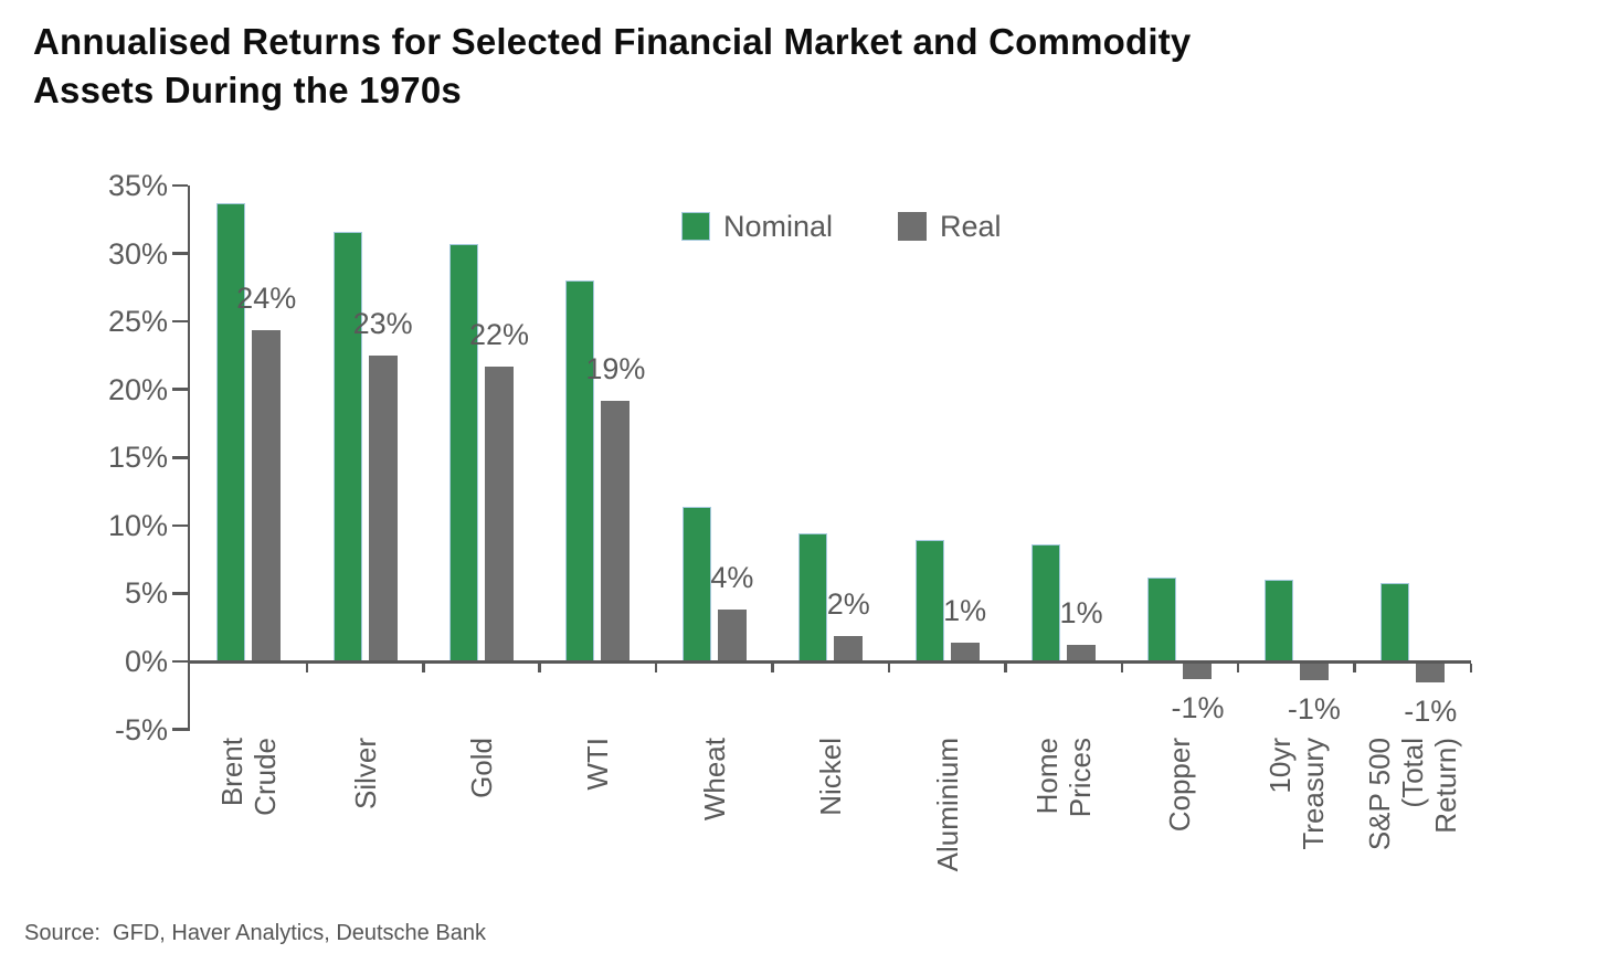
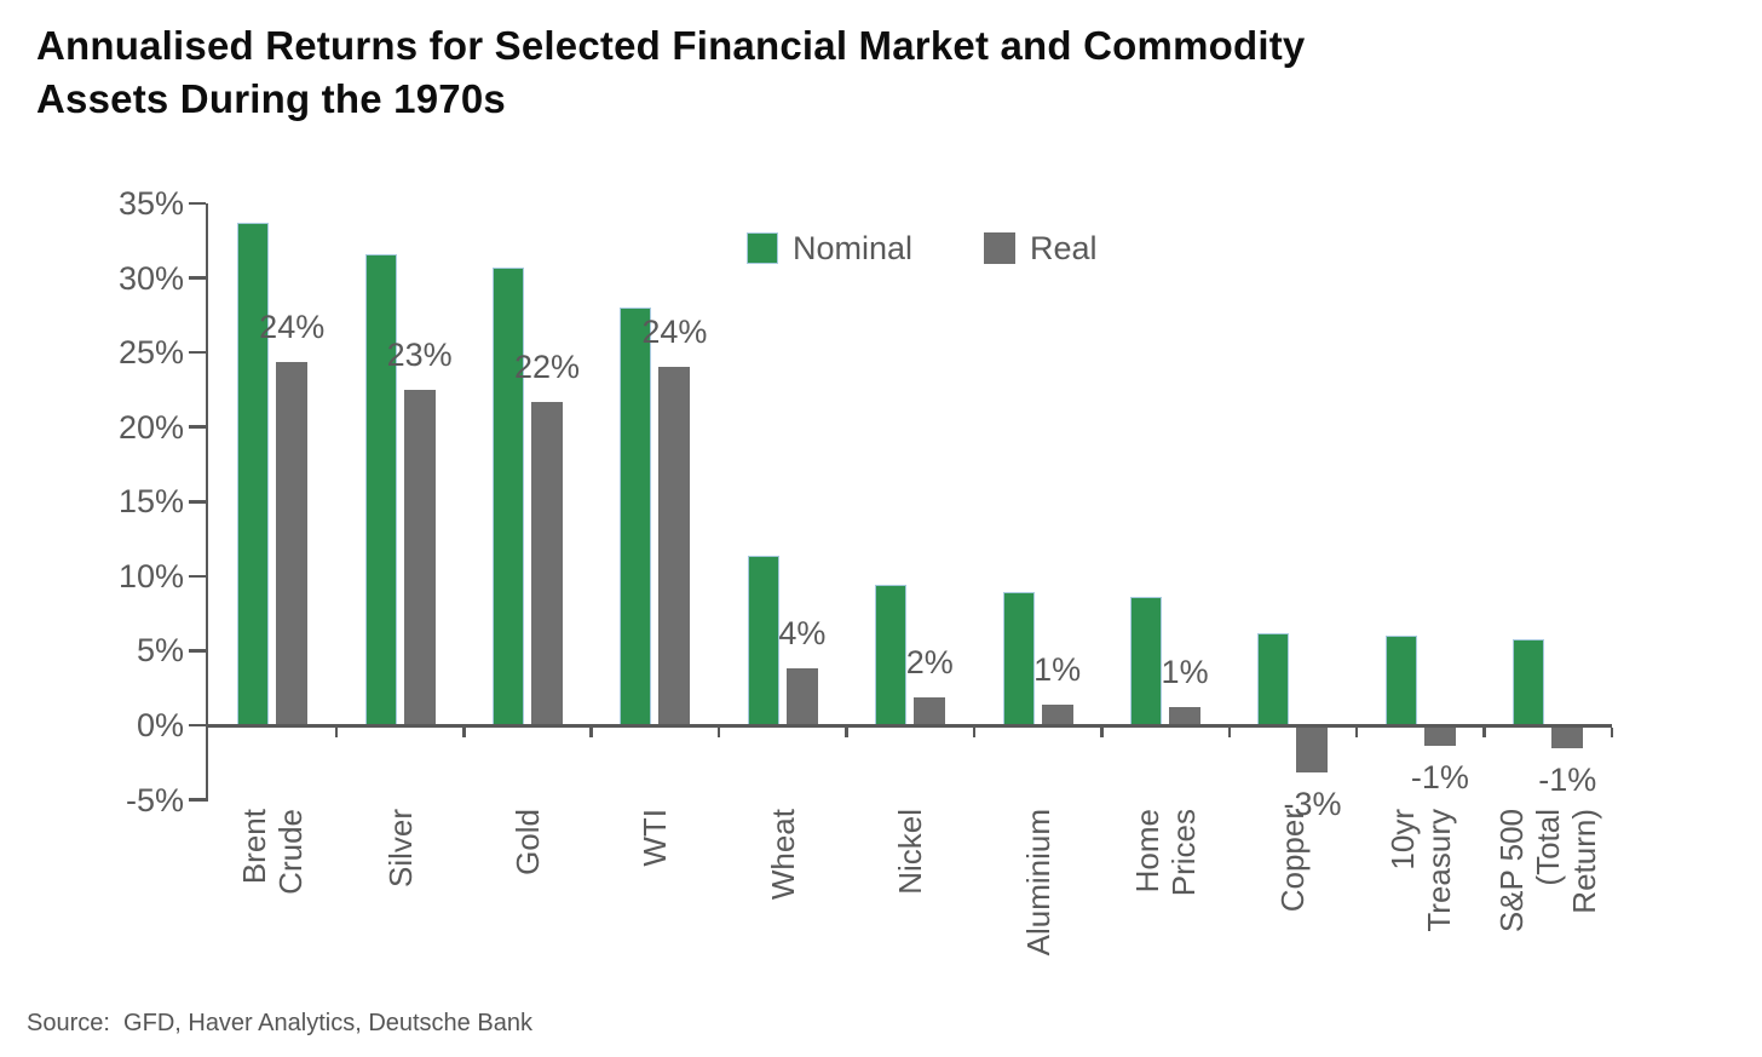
Real/WTI: 19% -> 24%
Real/Copper: -1% -> -3%
